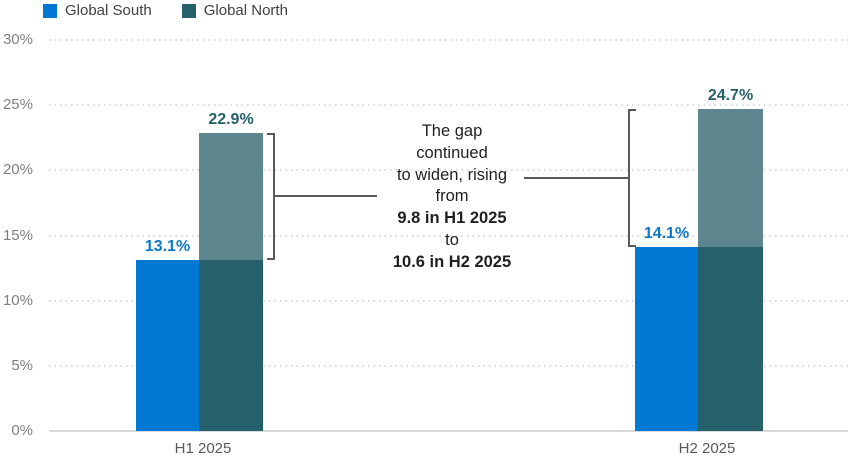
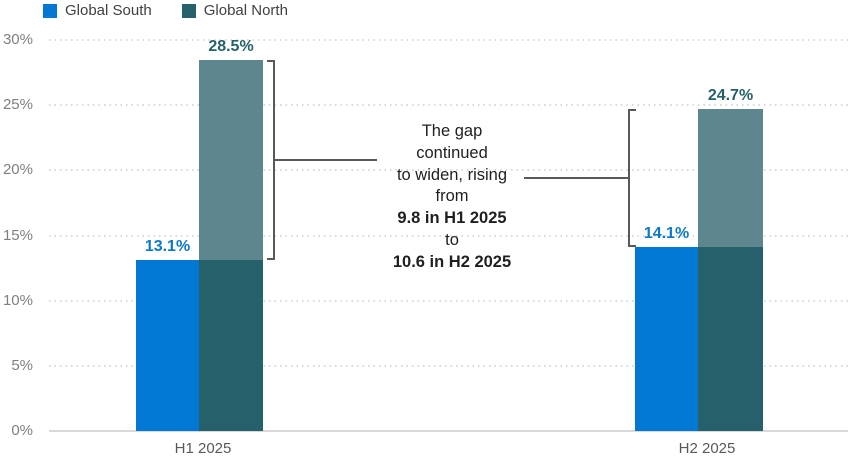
Global North/H1 2025: 22.9% -> 28.5%
